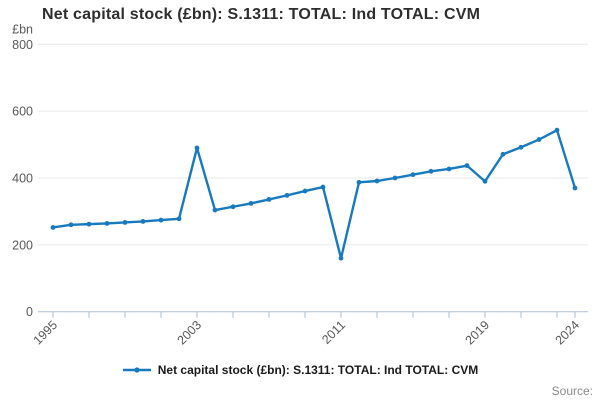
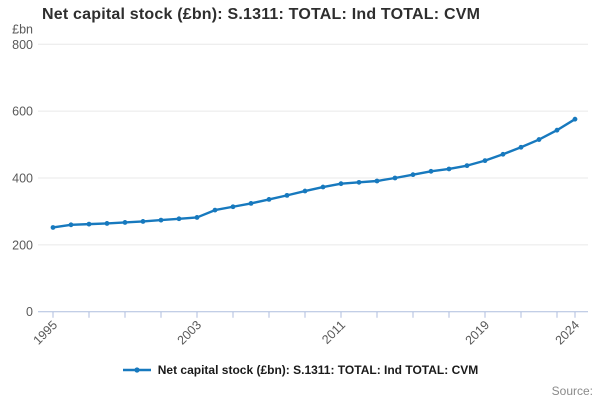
2003: 490 -> 280
2011: 160 -> 380
2019: 390 -> 450
2024: 370 -> 580
